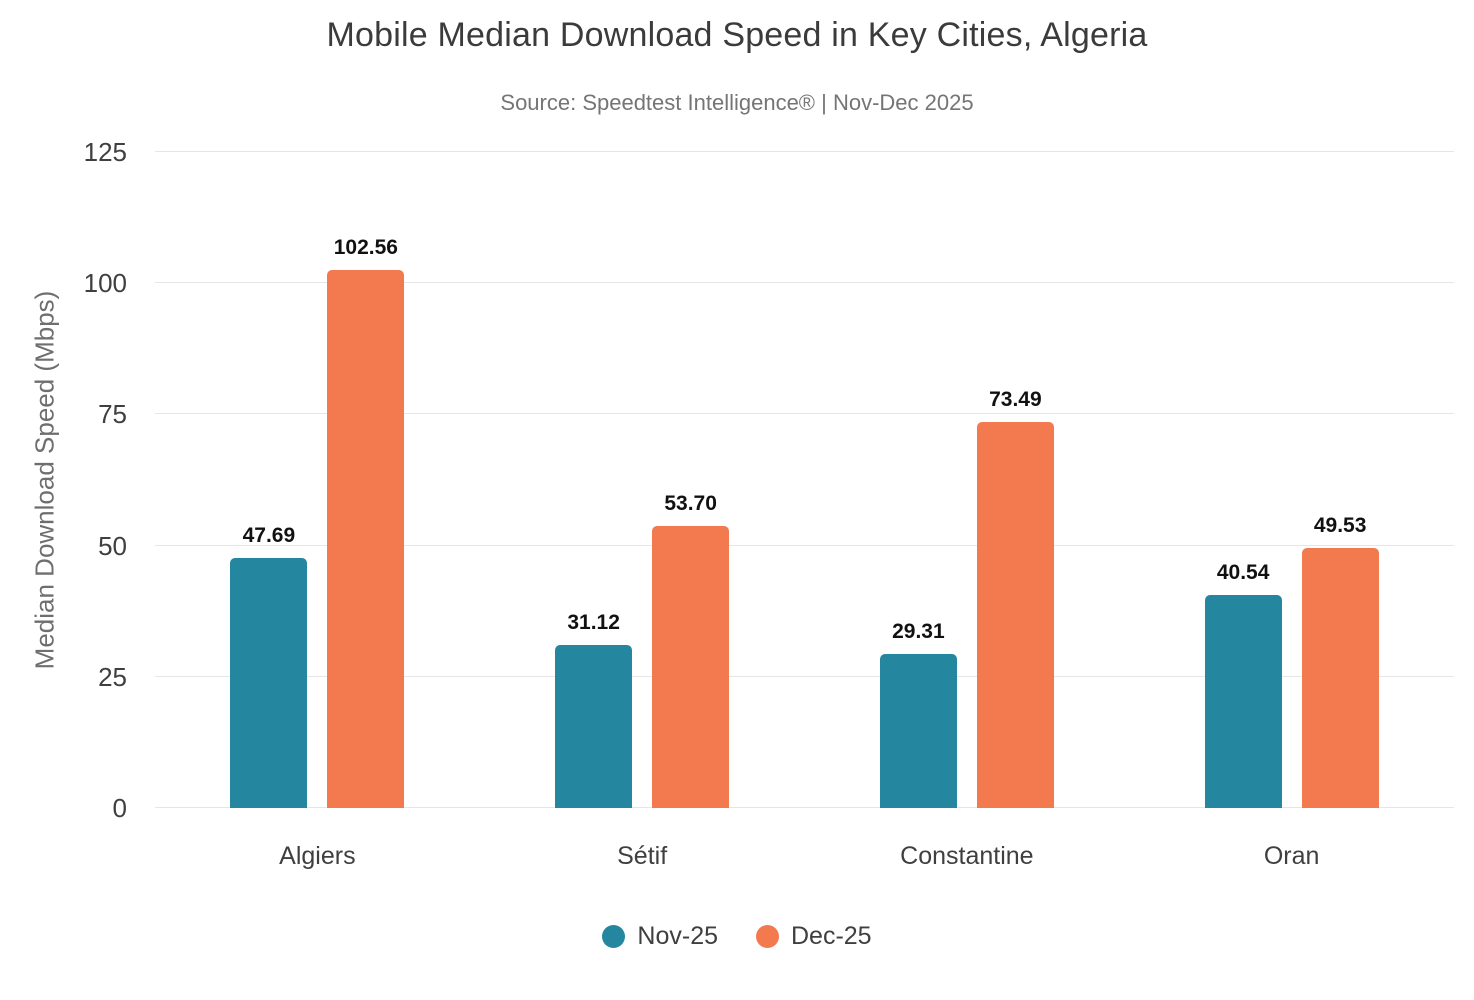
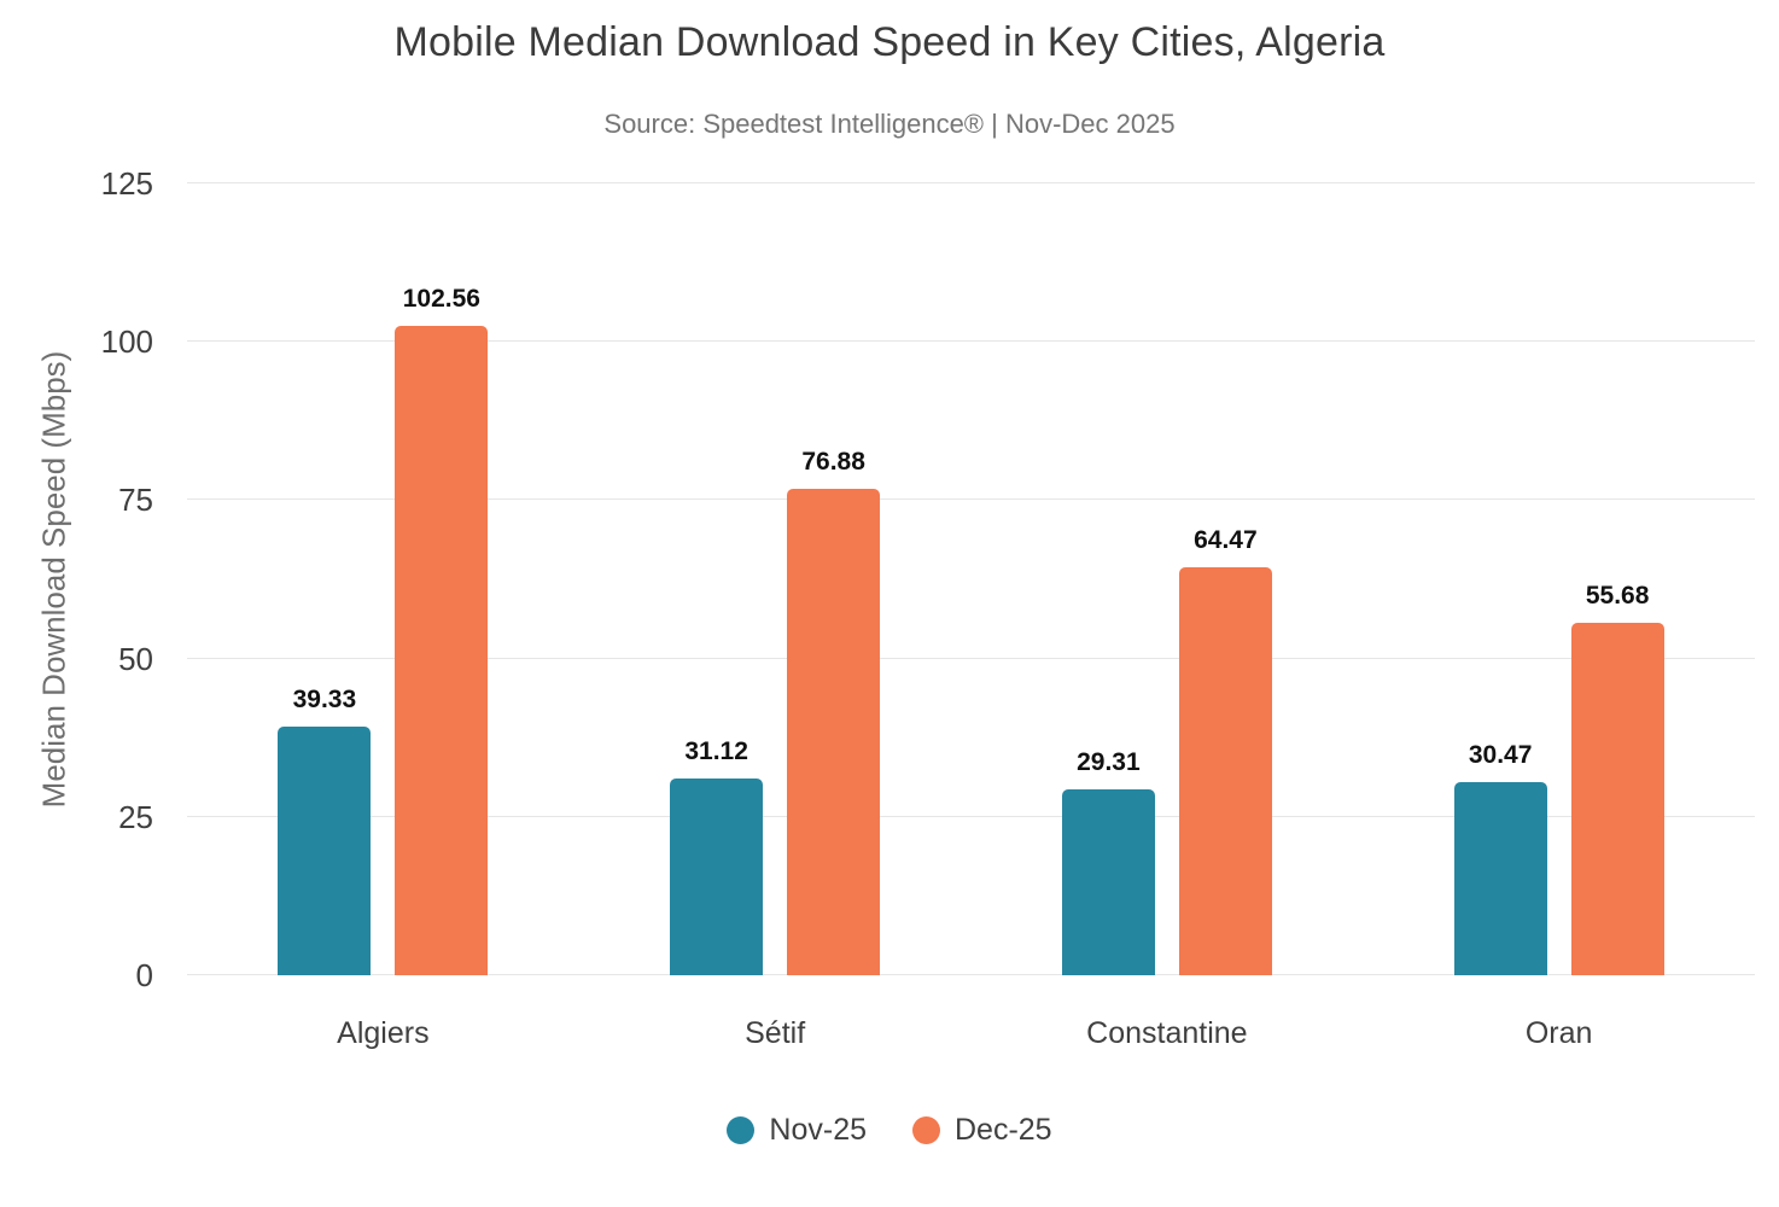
Nov-25/Algiers: 47.69 -> 39.33
Dec-25/Sétif: 53.70 -> 76.88
Dec-25/Constantine: 73.49 -> 64.47
Nov-25/Oran: 40.54 -> 30.47
Dec-25/Oran: 49.53 -> 55.68
